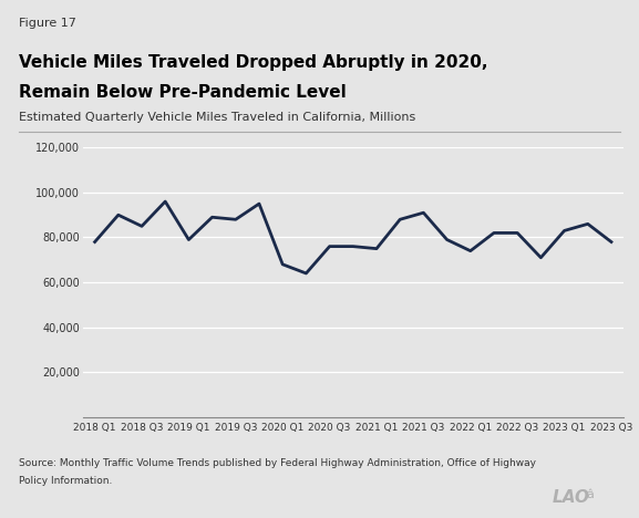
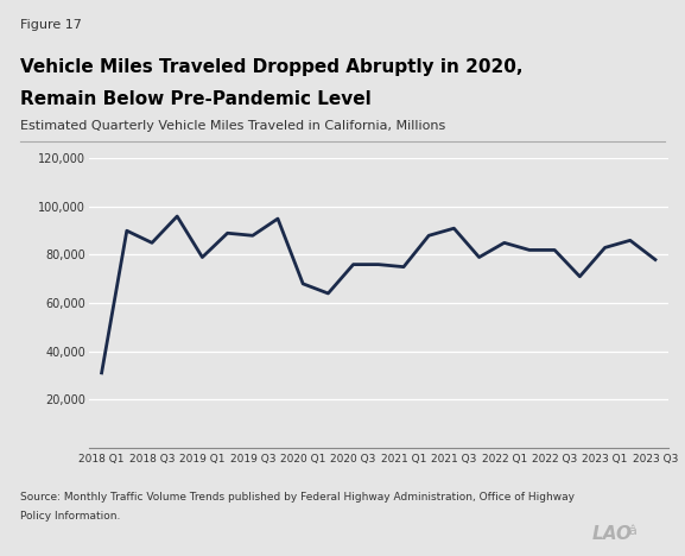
2018 Q1: 78,000 -> 31,000
2022 Q1: 74,000 -> 85,000
